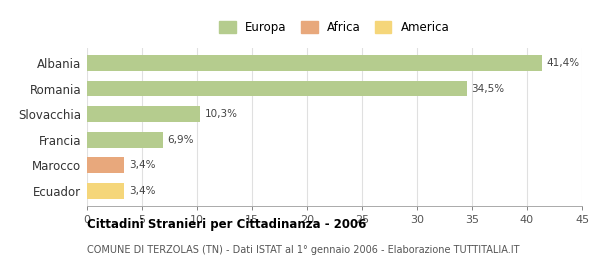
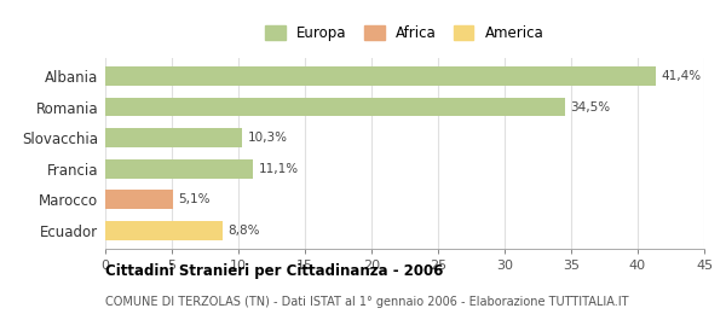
Francia: 6,9% -> 11,1%
Marocco: 3,4% -> 5,1%
Ecuador: 3,4% -> 8,8%
